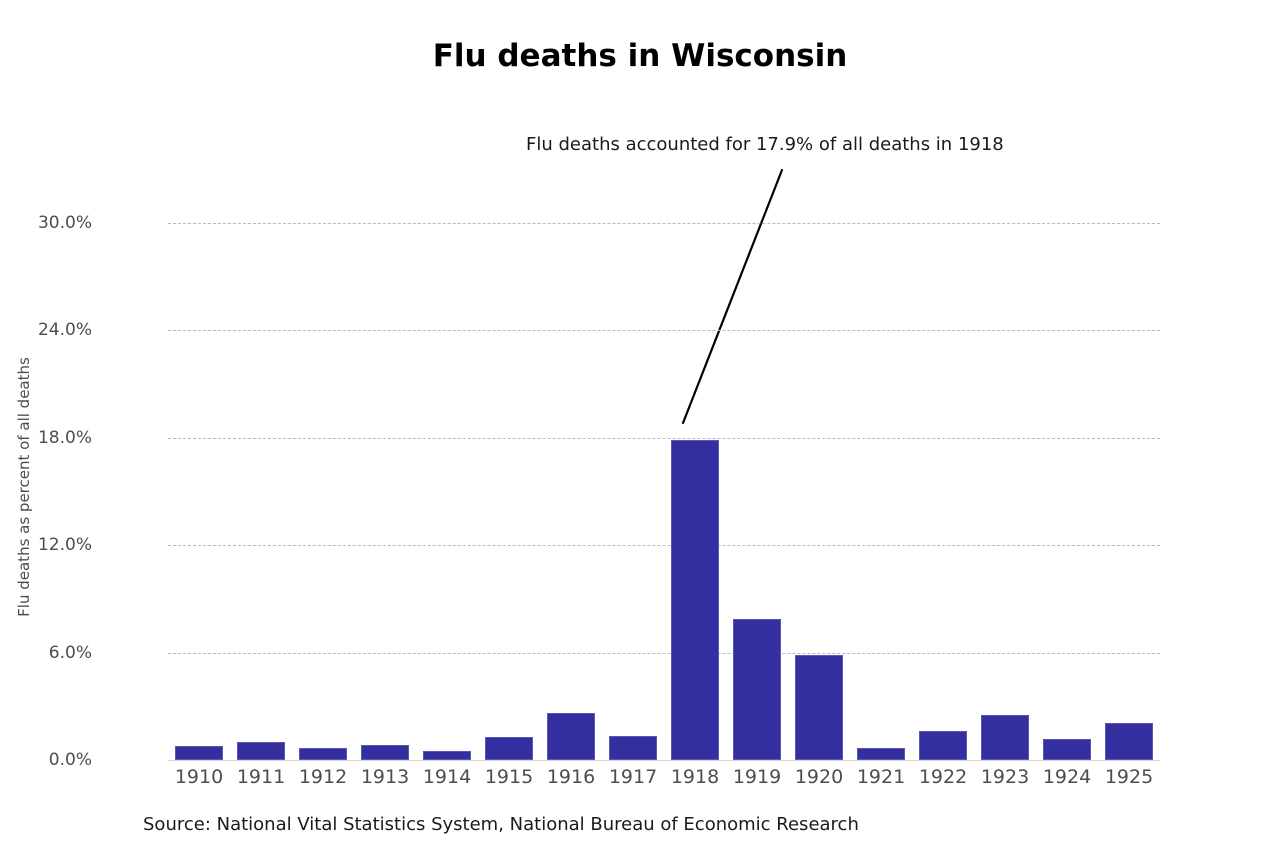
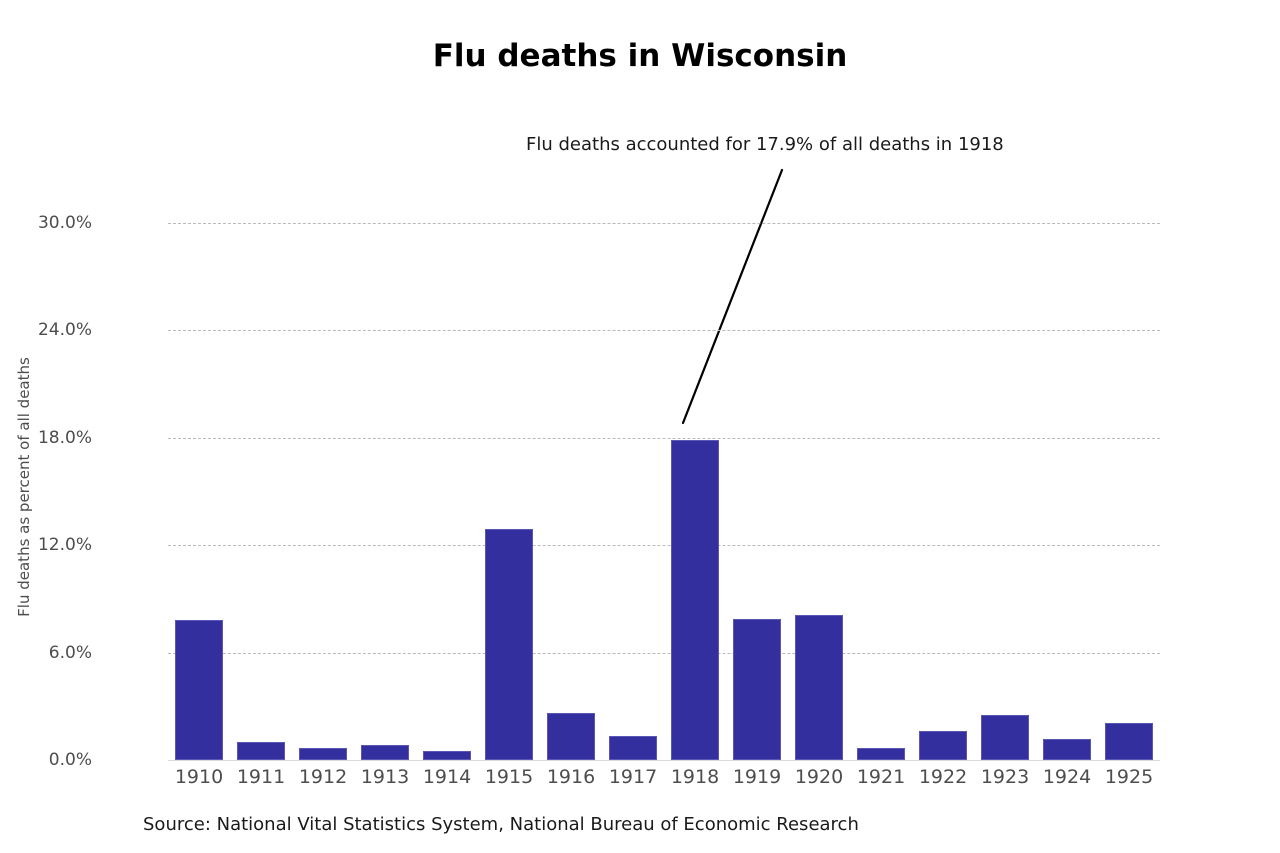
1910: 0.8% -> 7.8%
1915: 1.3% -> 12.9%
1920: 5.8% -> 8.1%
